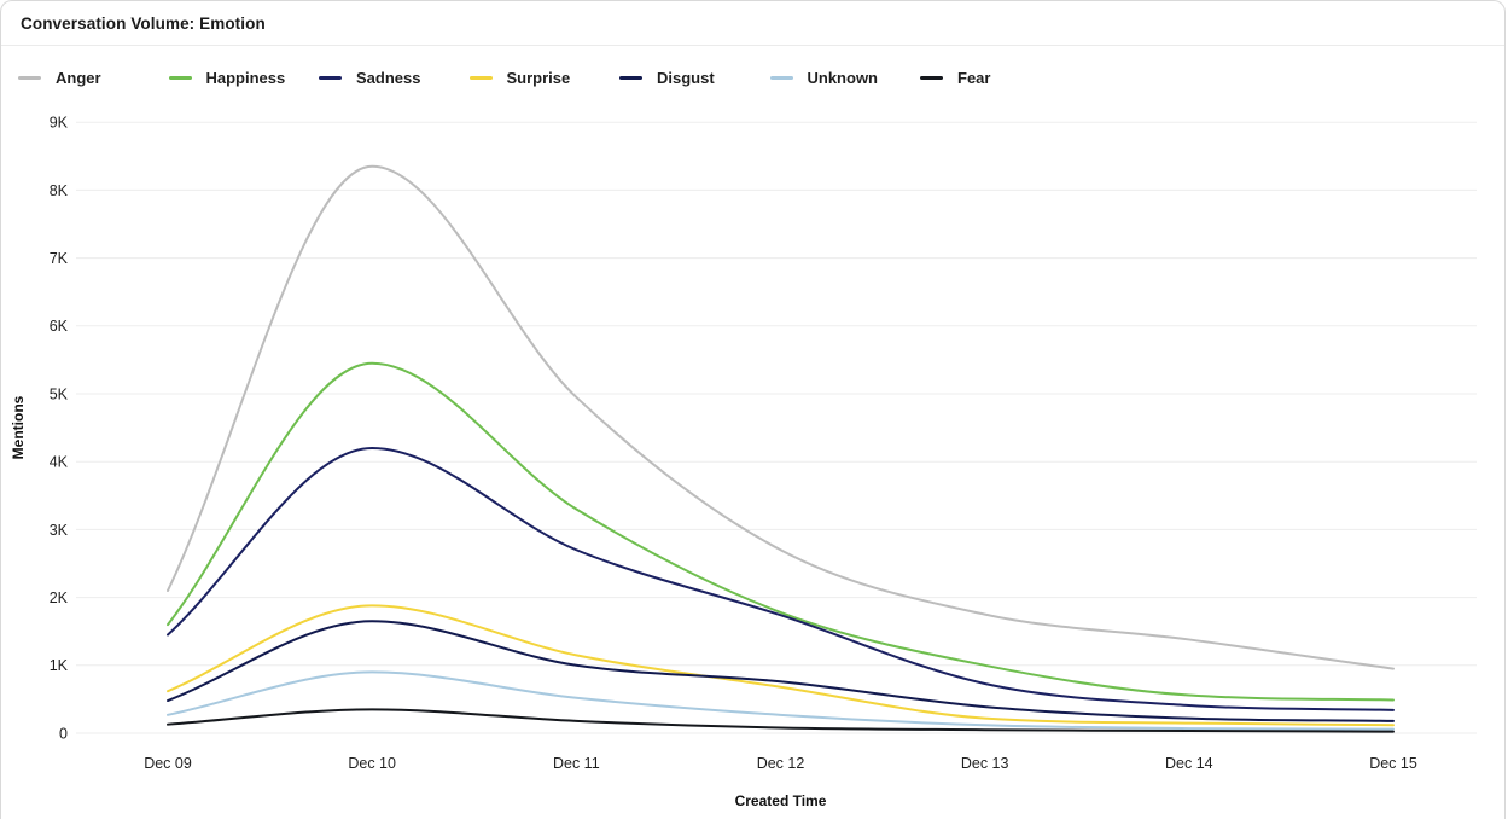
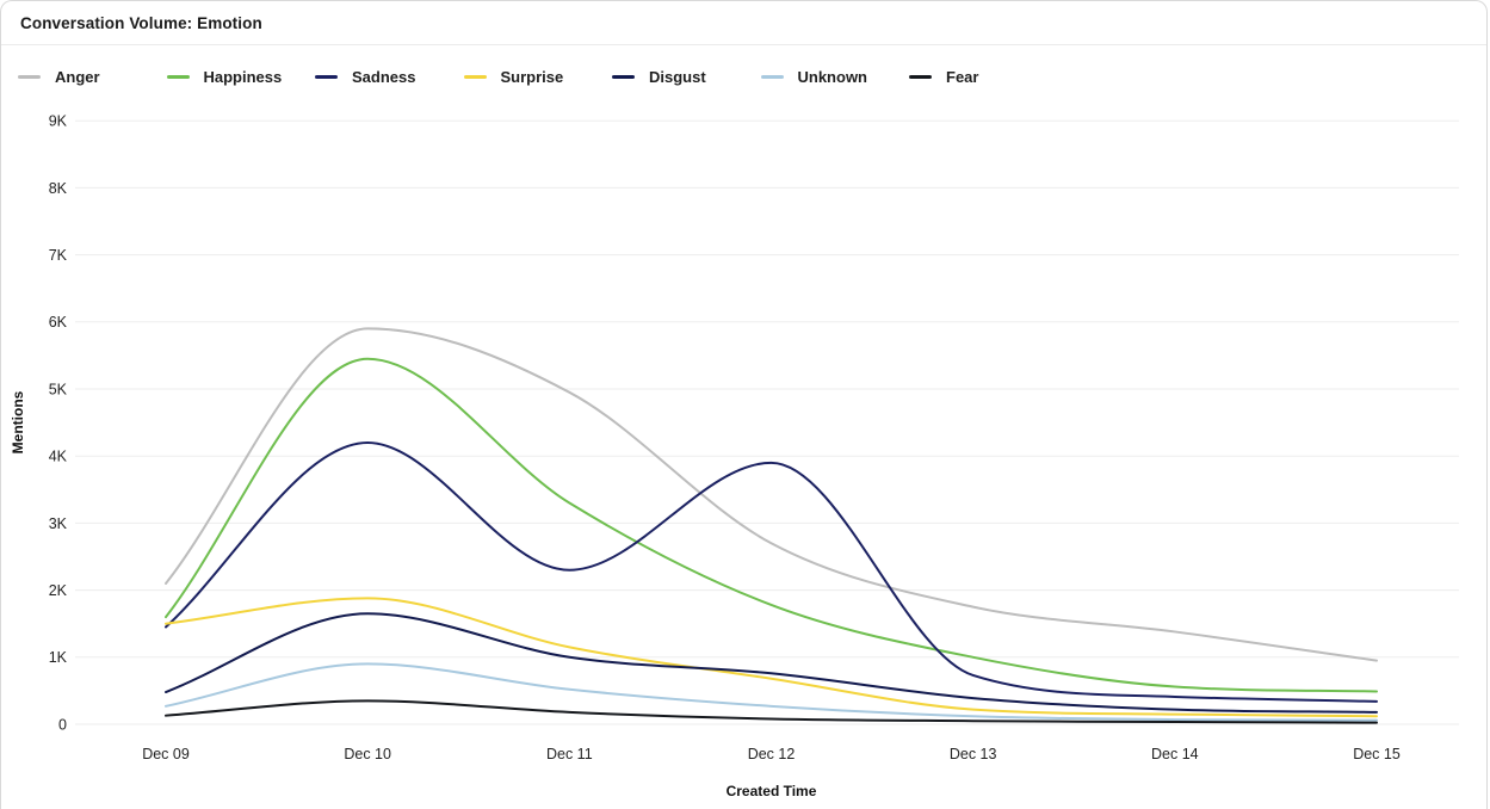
Surprise/Dec 09: 0.6K -> 1.5K
Anger/Dec 10: 8.4K -> 5.9K
Sadness/Dec 11: 2.7K -> 2.3K
Sadness/Dec 12: 1.7K -> 3.9K
